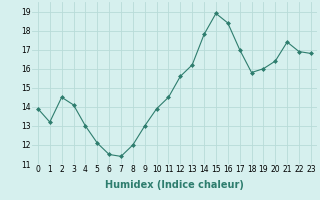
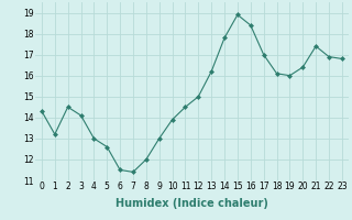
0: 13.9 -> 14.3
5: 12.1 -> 12.6
12: 15.6 -> 15.0
18: 15.8 -> 16.1
